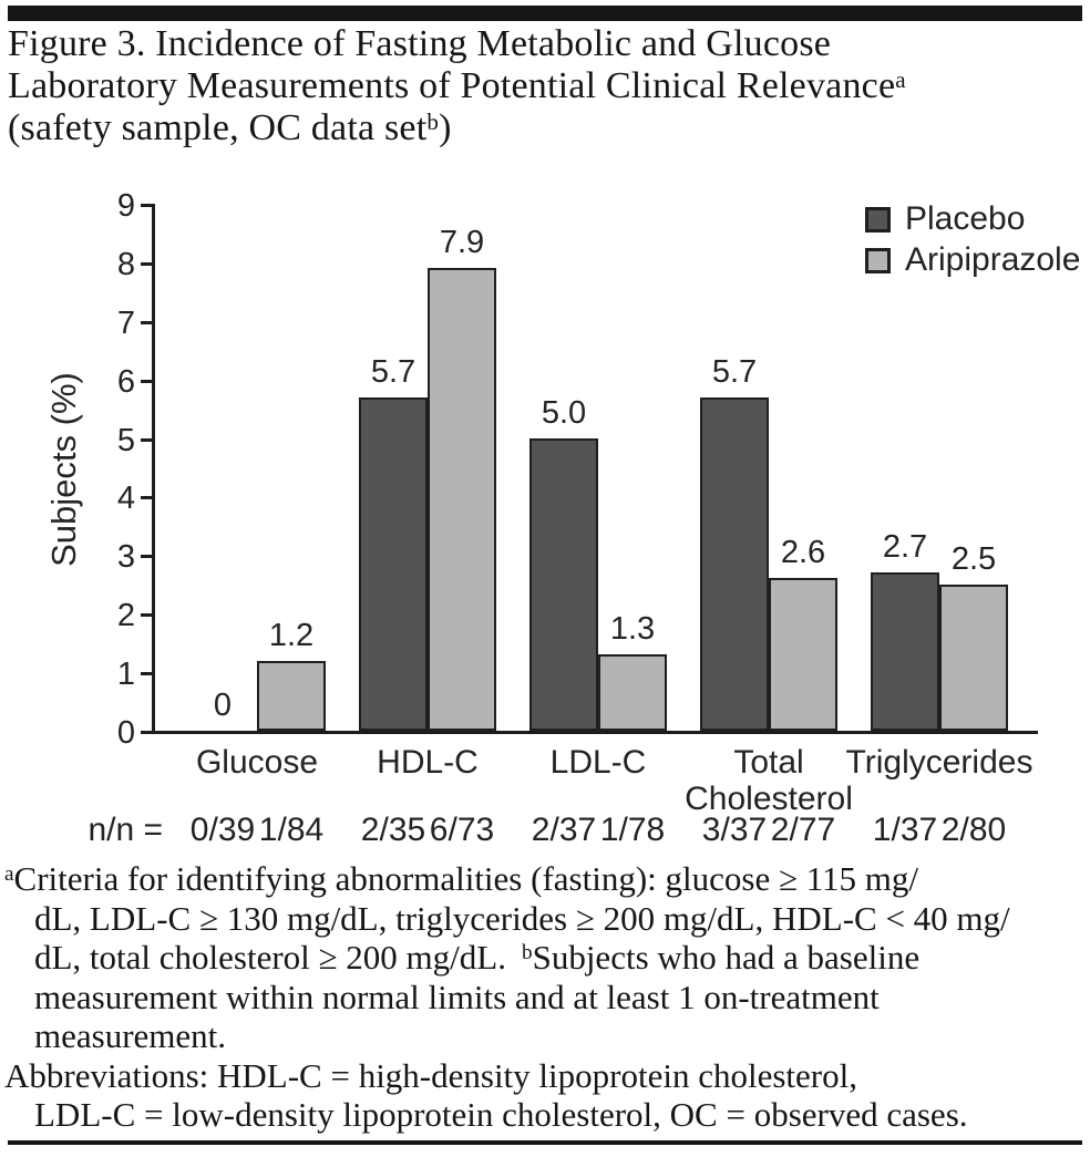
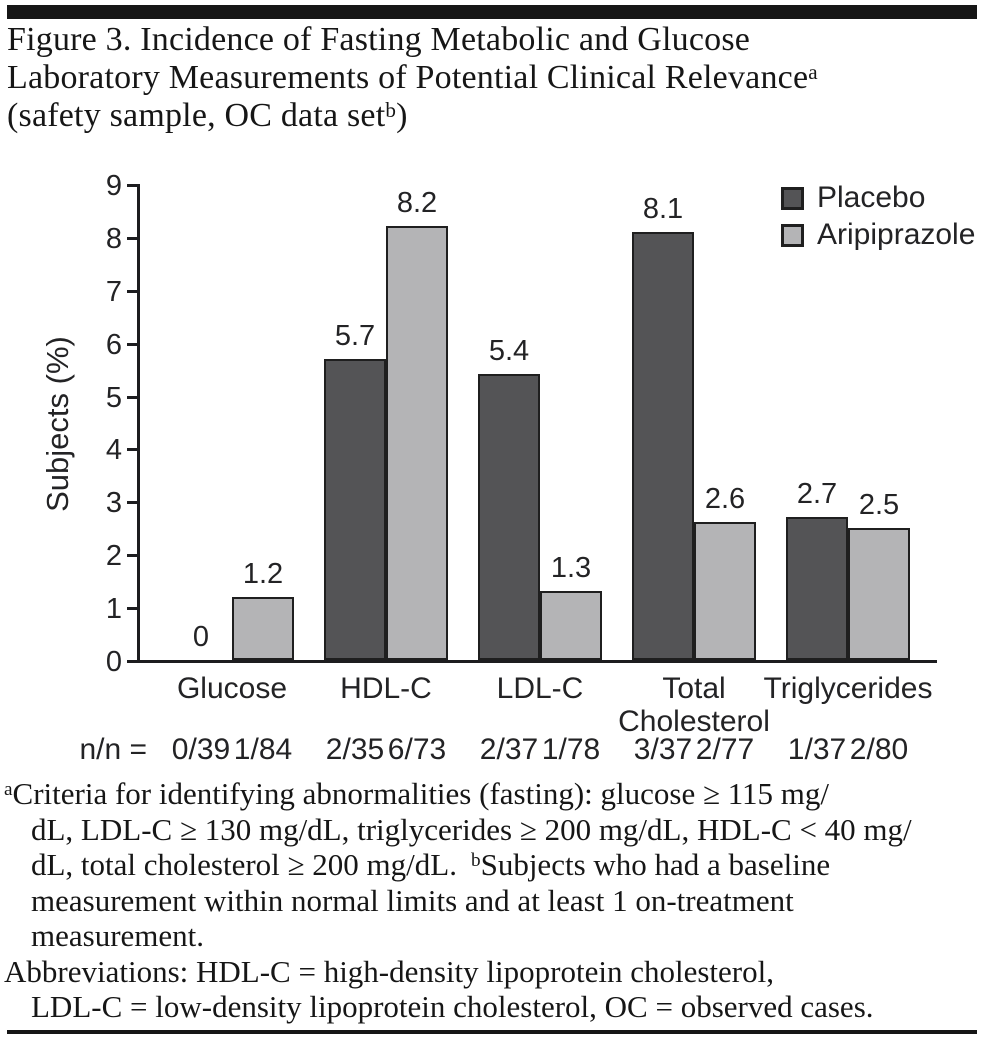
Aripiprazole/HDL-C: 7.9 -> 8.2
Placebo/LDL-C: 5.0 -> 5.4
Placebo/Total Cholesterol: 5.7 -> 8.1
